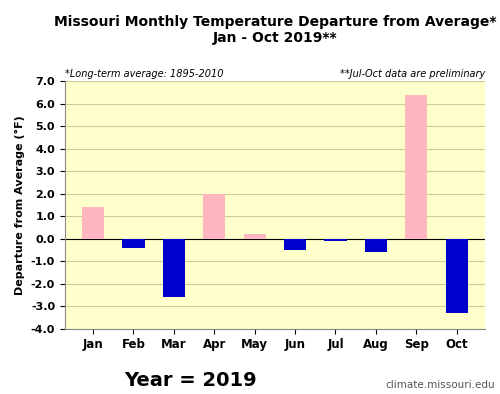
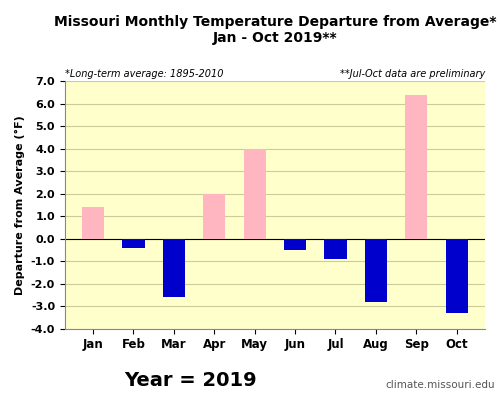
May: 0.2 -> 4.0
Jul: -0.1 -> -0.9
Aug: -0.6 -> -2.8
